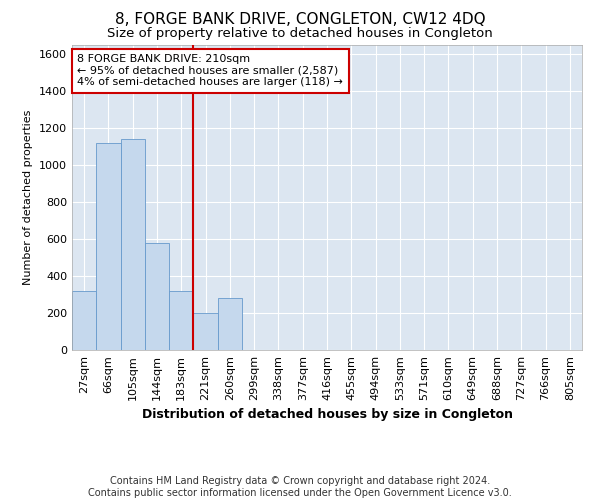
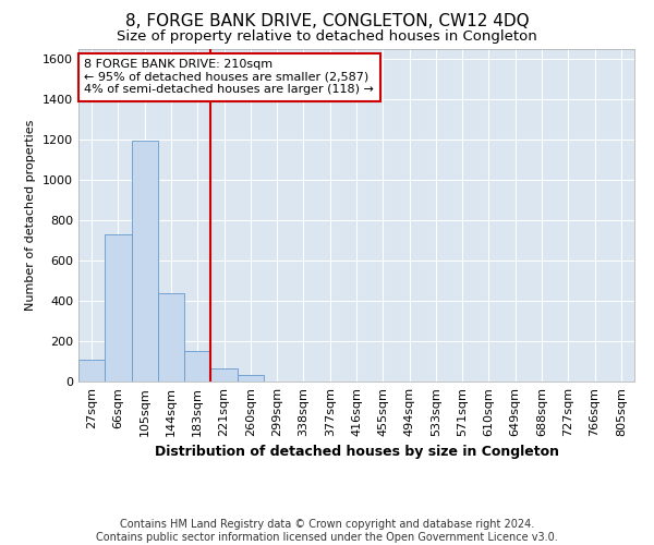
27sqm: 320 -> 110
66sqm: 1120 -> 730
105sqm: 1140 -> 1200
144sqm: 580 -> 440
183sqm: 320 -> 150
221sqm: 200 -> 60
260sqm: 280 -> 40
